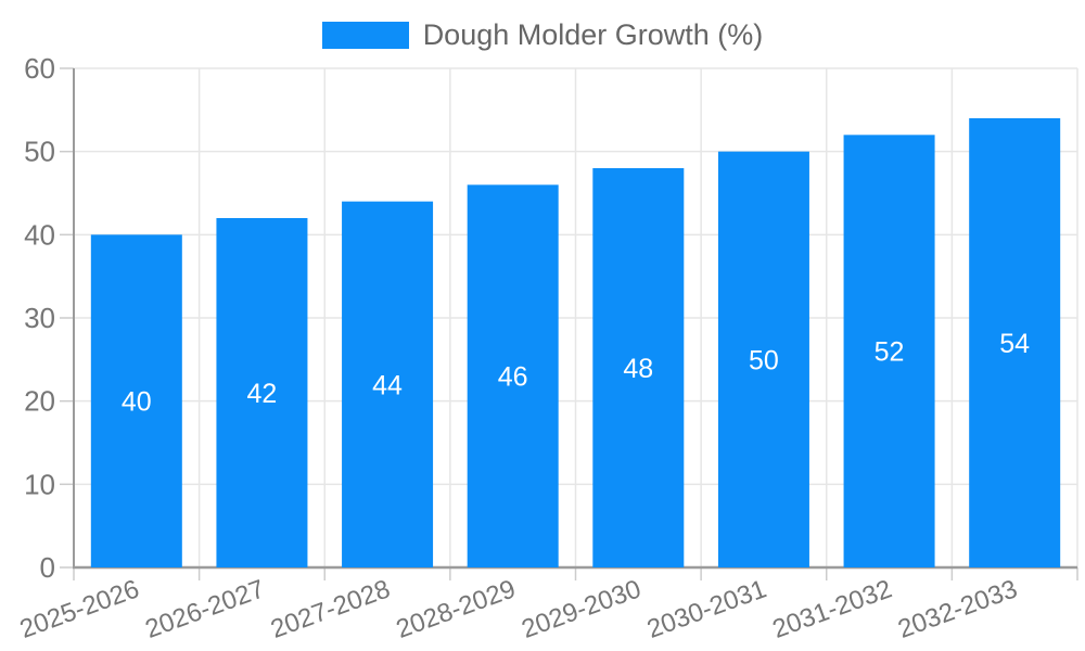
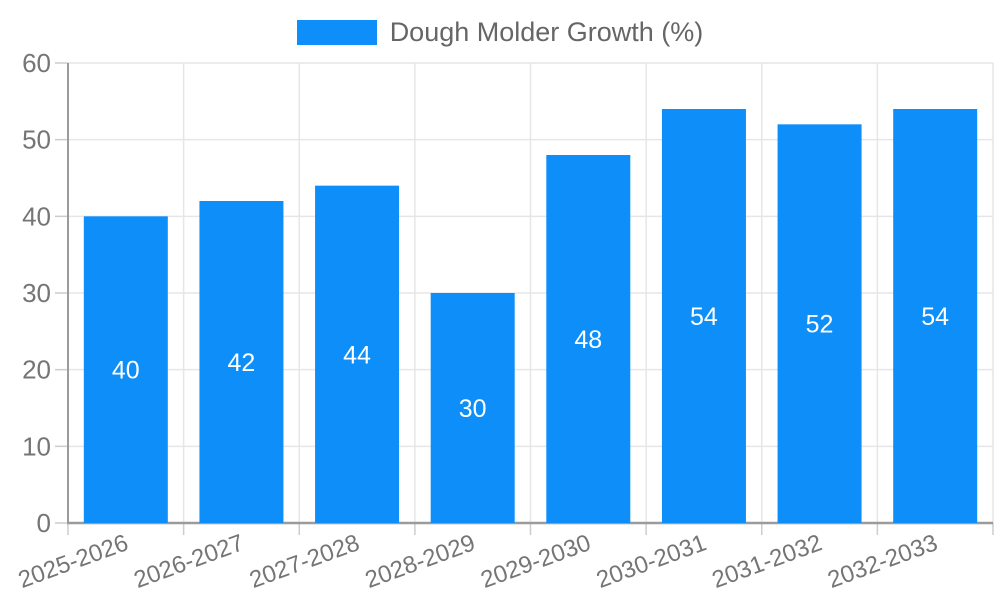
2028-2029: 46 -> 30
2030-2031: 50 -> 54
